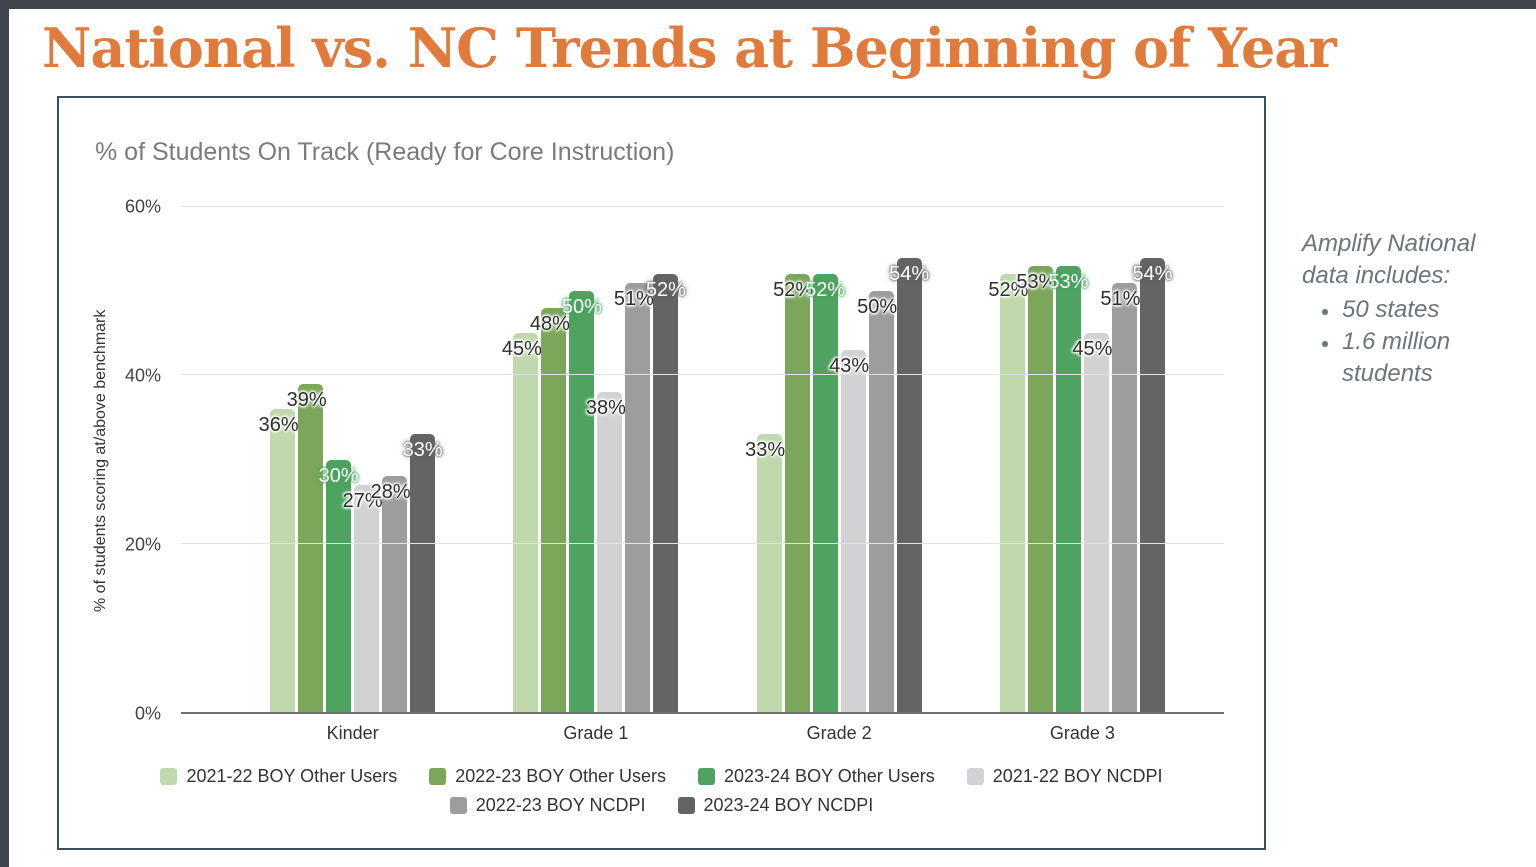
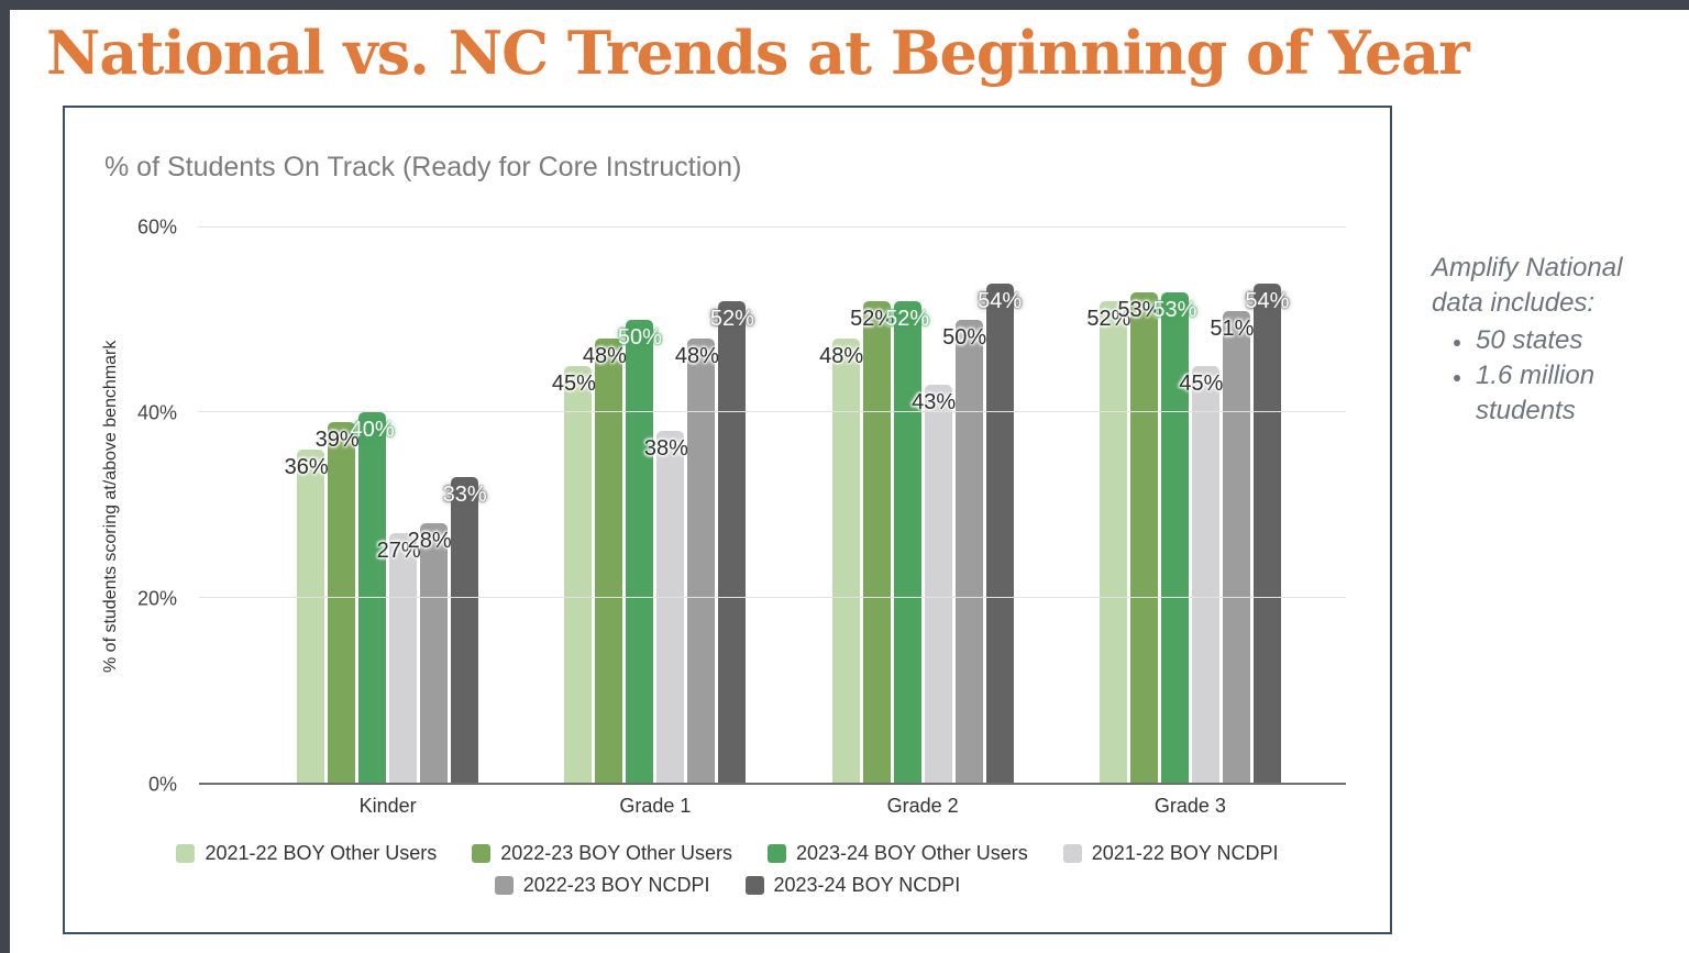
2023-24 BOY Other Users/Kinder: 30% -> 40%
2022-23 BOY NCDPI/Grade 1: 51% -> 48%
2021-22 BOY Other Users/Grade 2: 33% -> 48%
